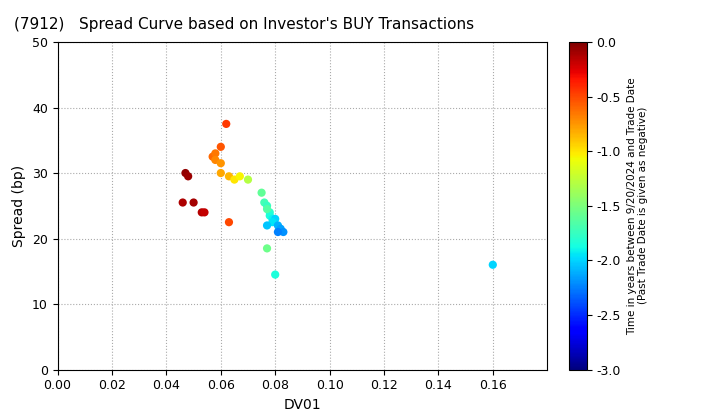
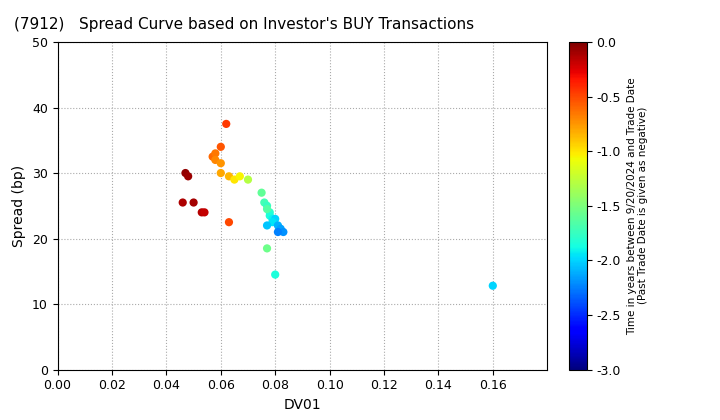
0.16: 16.0 -> 12.8
